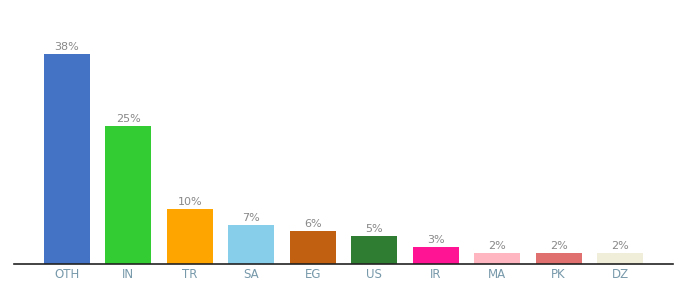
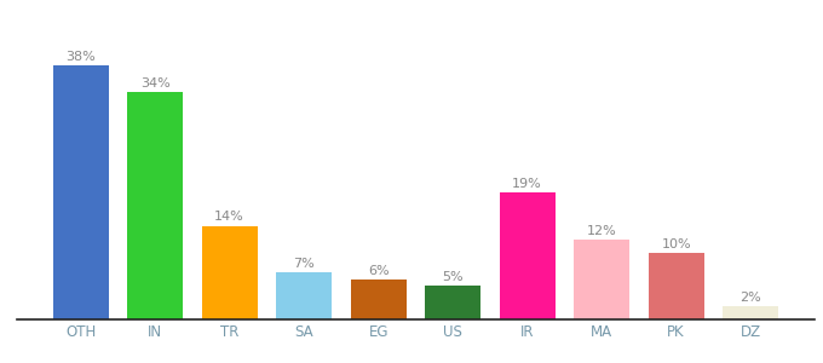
IN: 25% -> 34%
TR: 10% -> 14%
IR: 3% -> 19%
MA: 2% -> 12%
PK: 2% -> 10%
